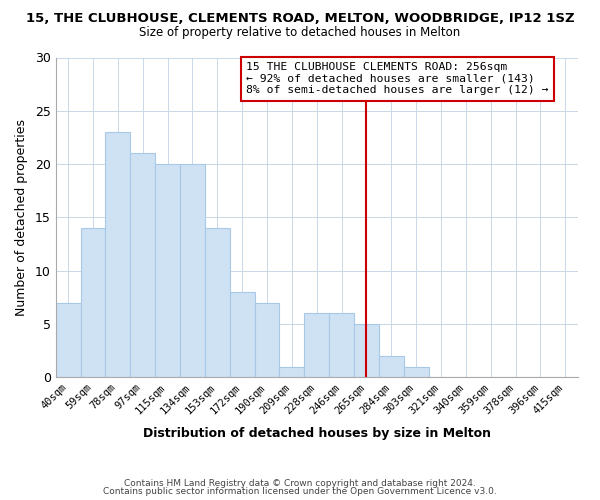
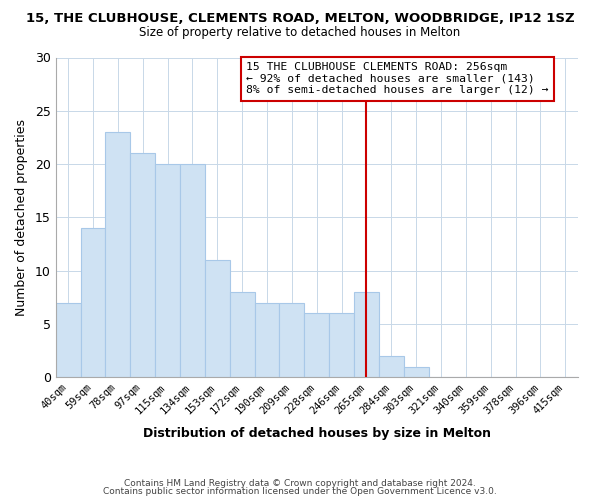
153sqm: 14 -> 11
209sqm: 1 -> 7
265sqm: 5 -> 8
